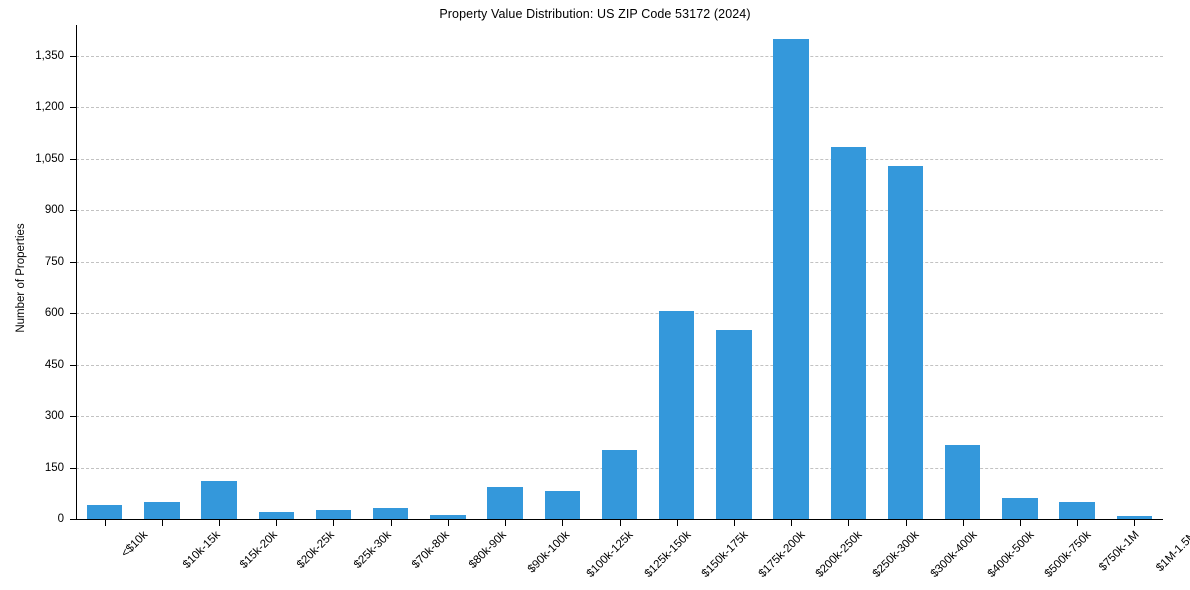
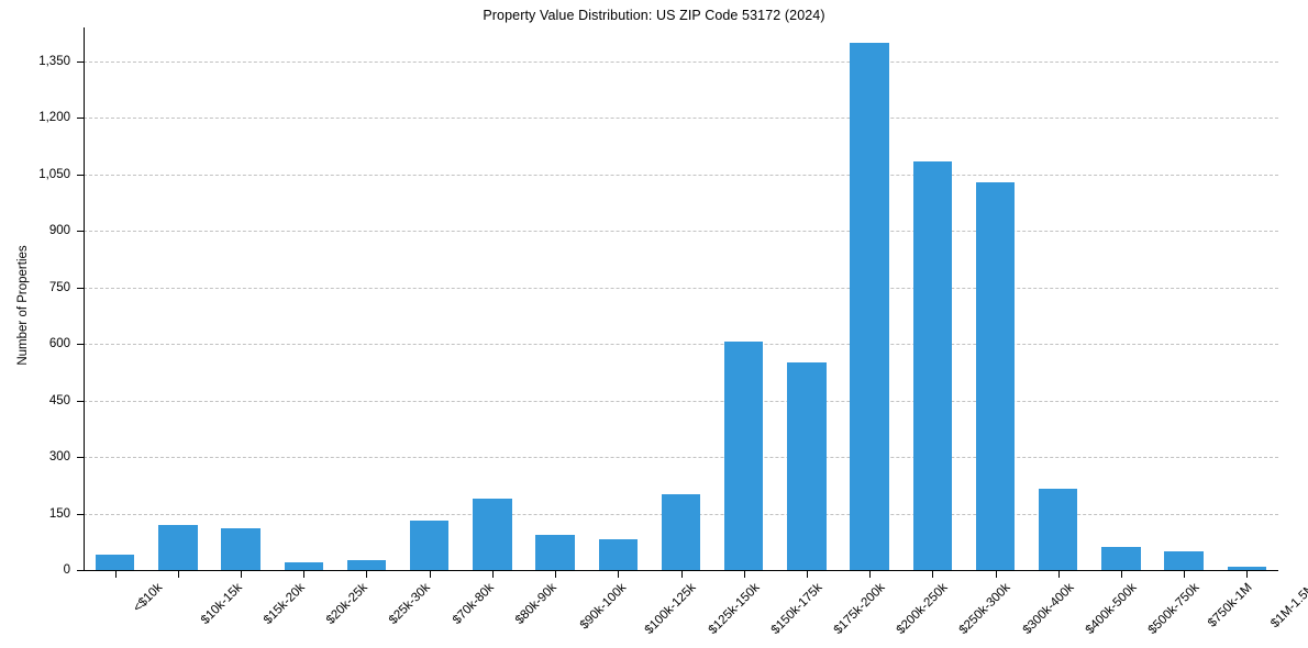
$10k-15k: 50 -> 120
$70k-80k: 30 -> 130
$80k-90k: 10 -> 190
